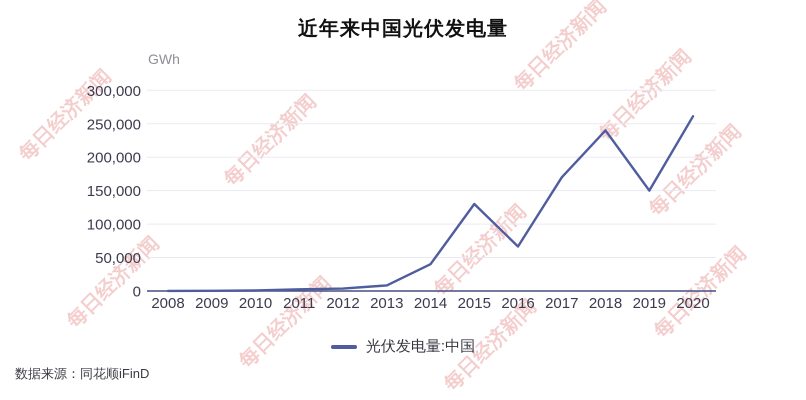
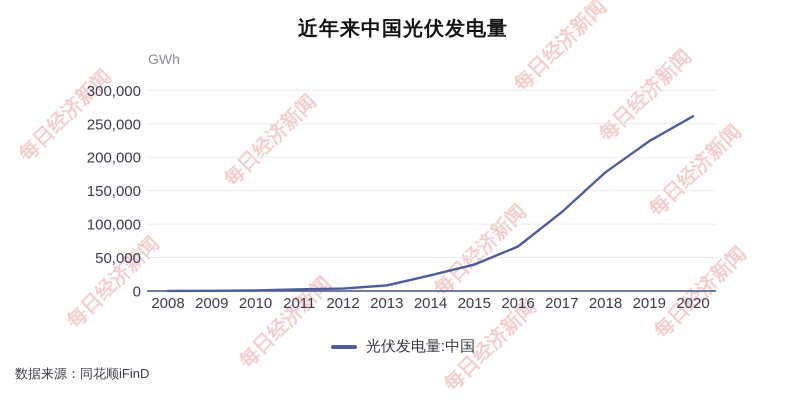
2014: 40000 -> 20000
2015: 130000 -> 40000
2017: 170000 -> 120000
2018: 240000 -> 180000
2019: 150000 -> 220000
